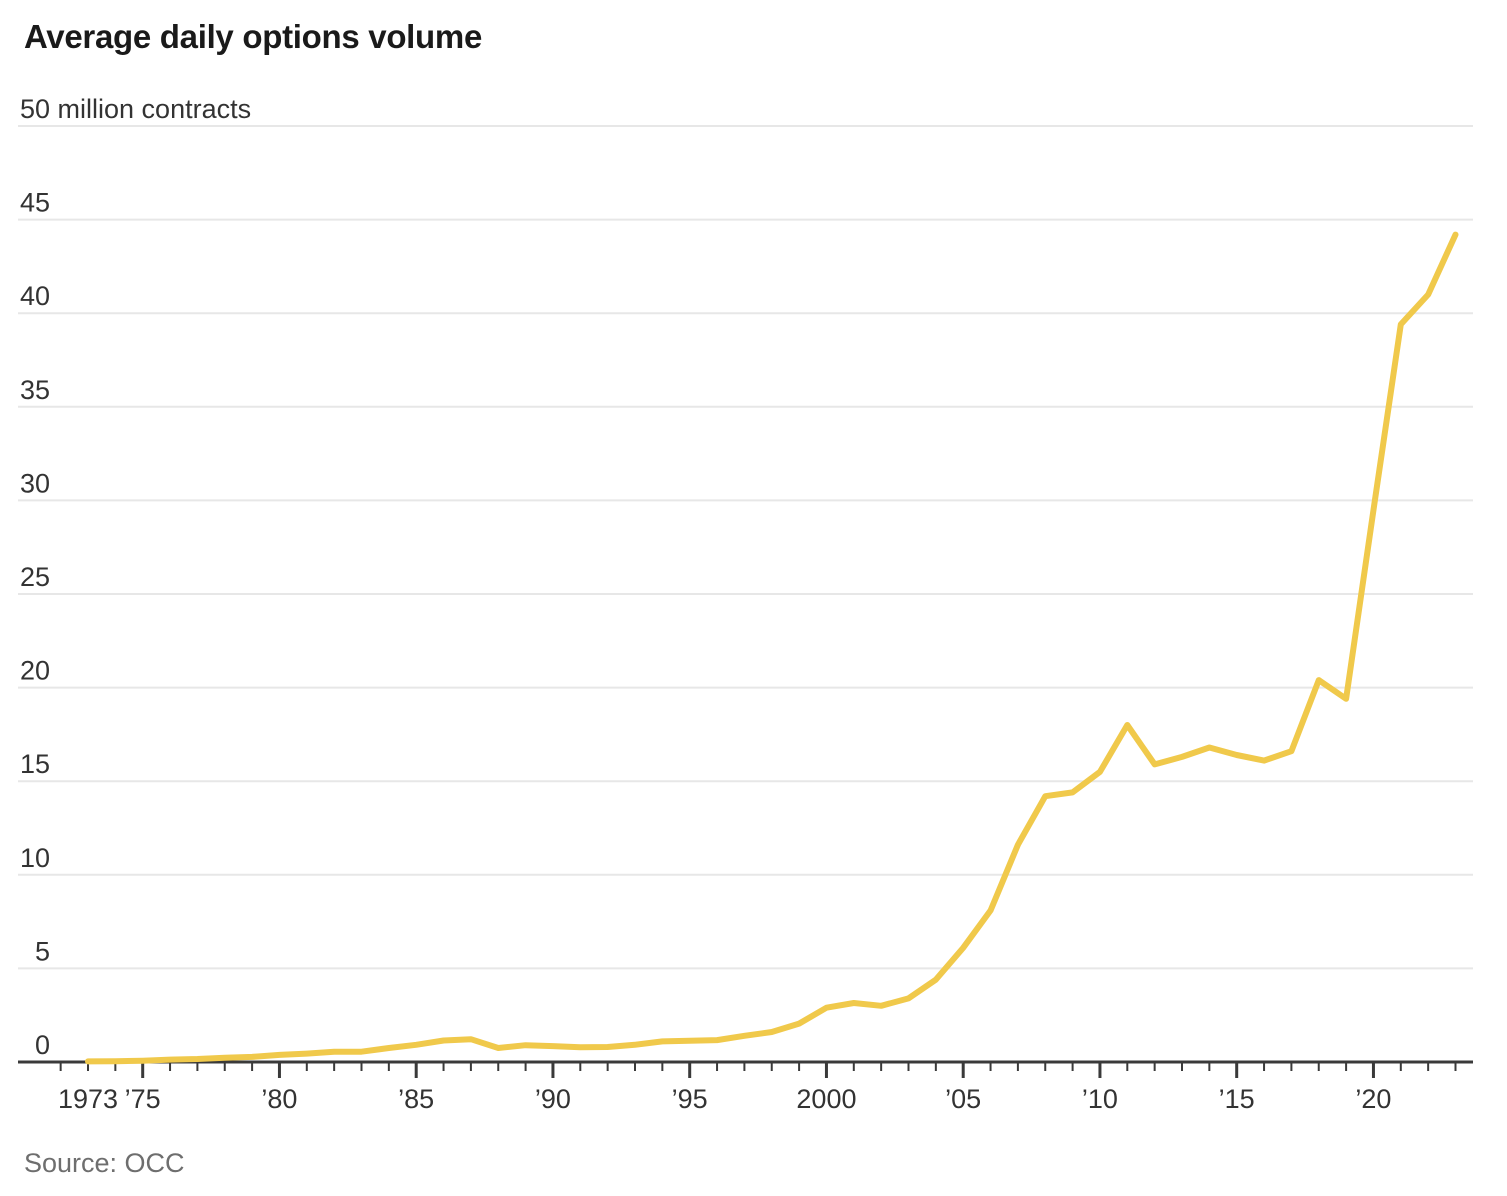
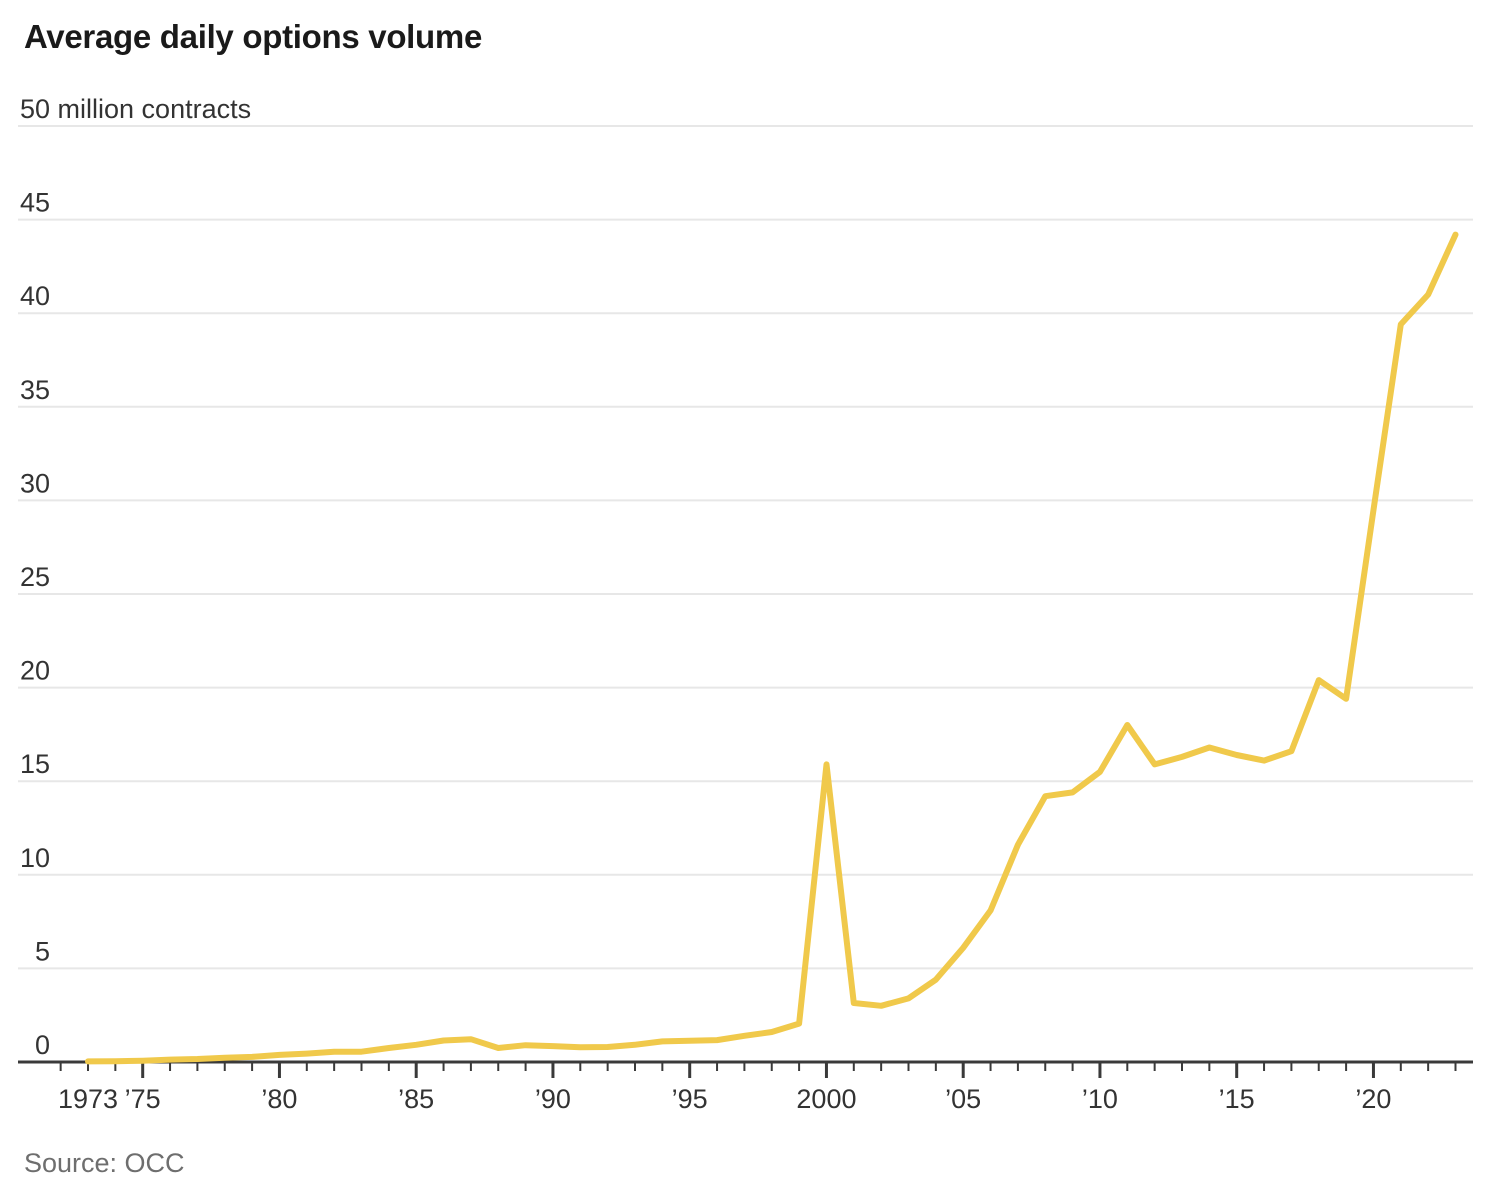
2000: 2.9 -> 15.9
